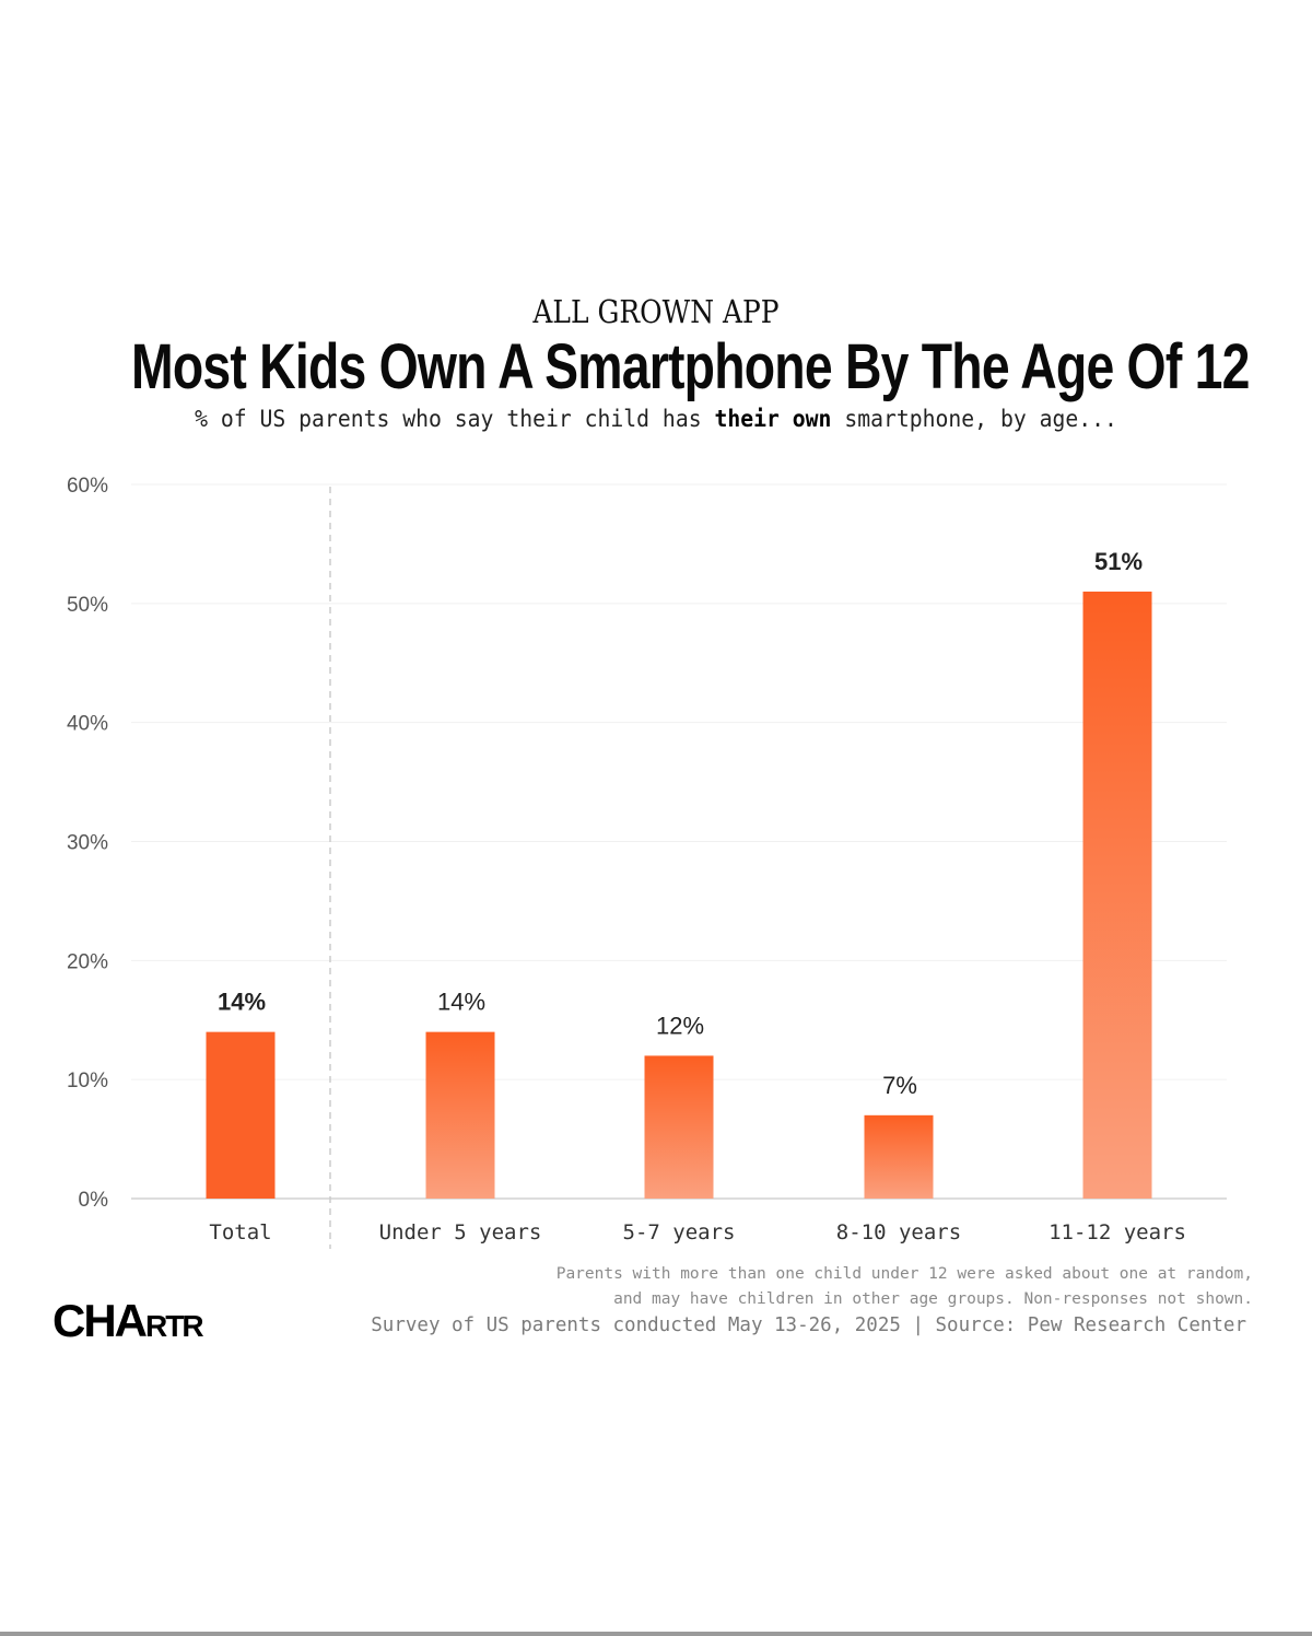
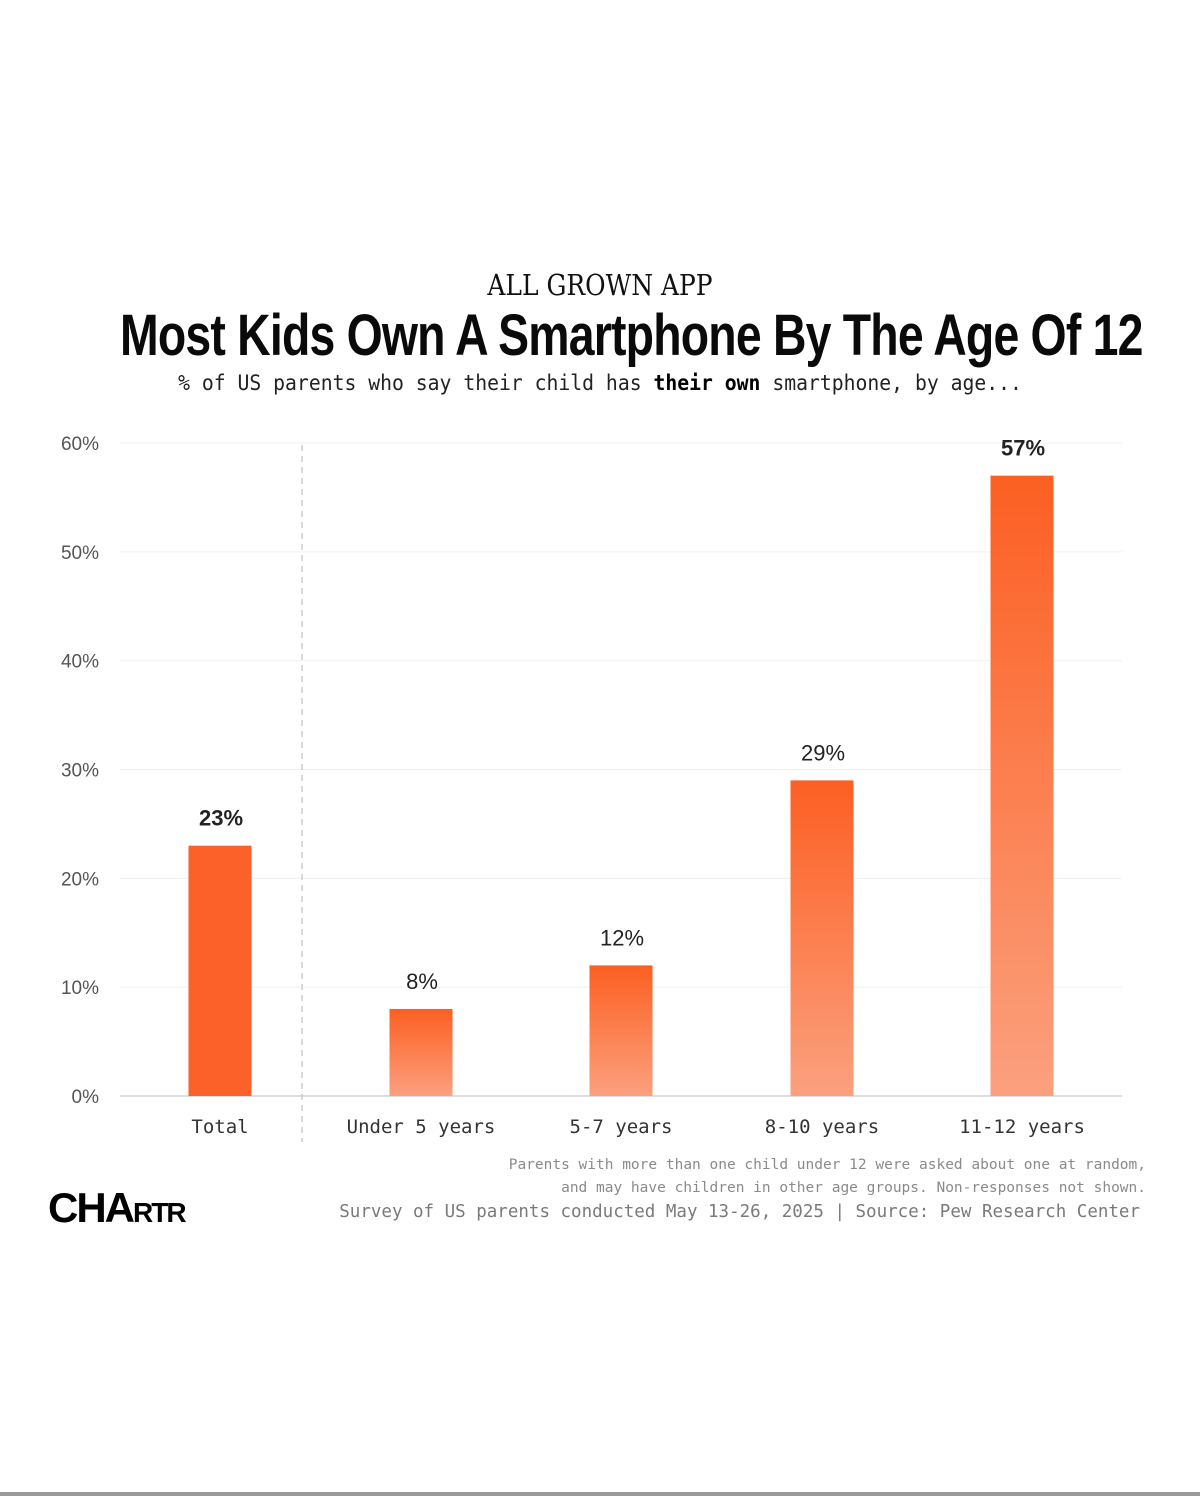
Total: 14% -> 23%
Under 5 years: 14% -> 8%
8-10 years: 7% -> 29%
11-12 years: 51% -> 57%
